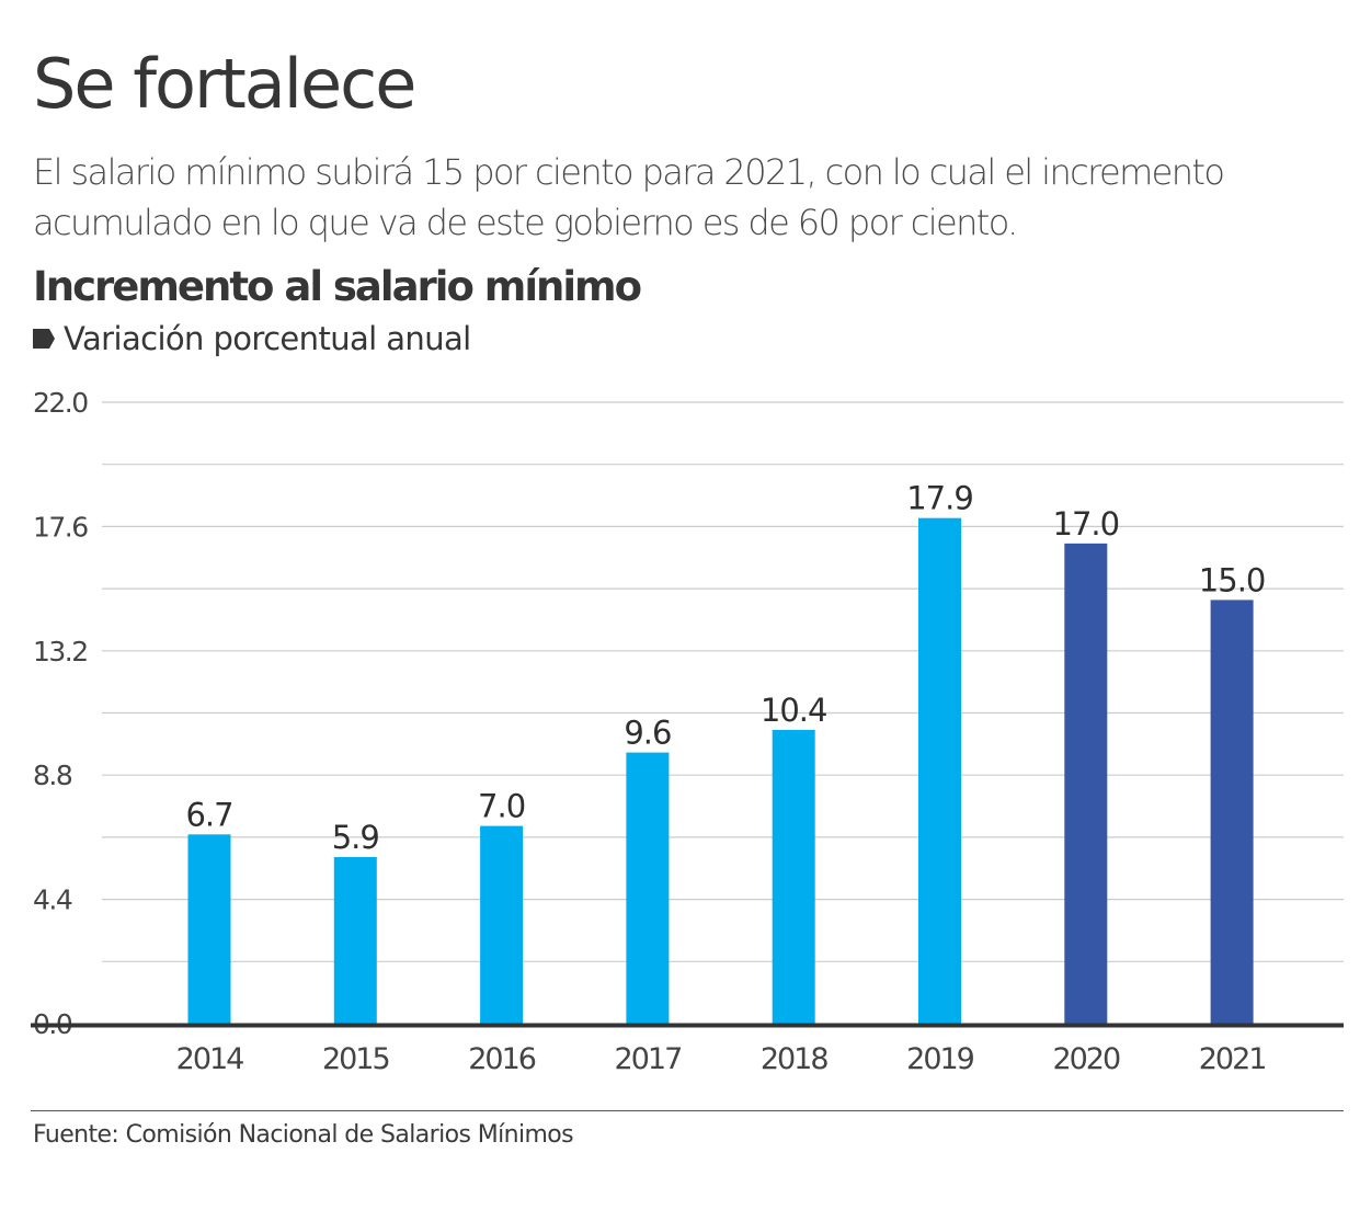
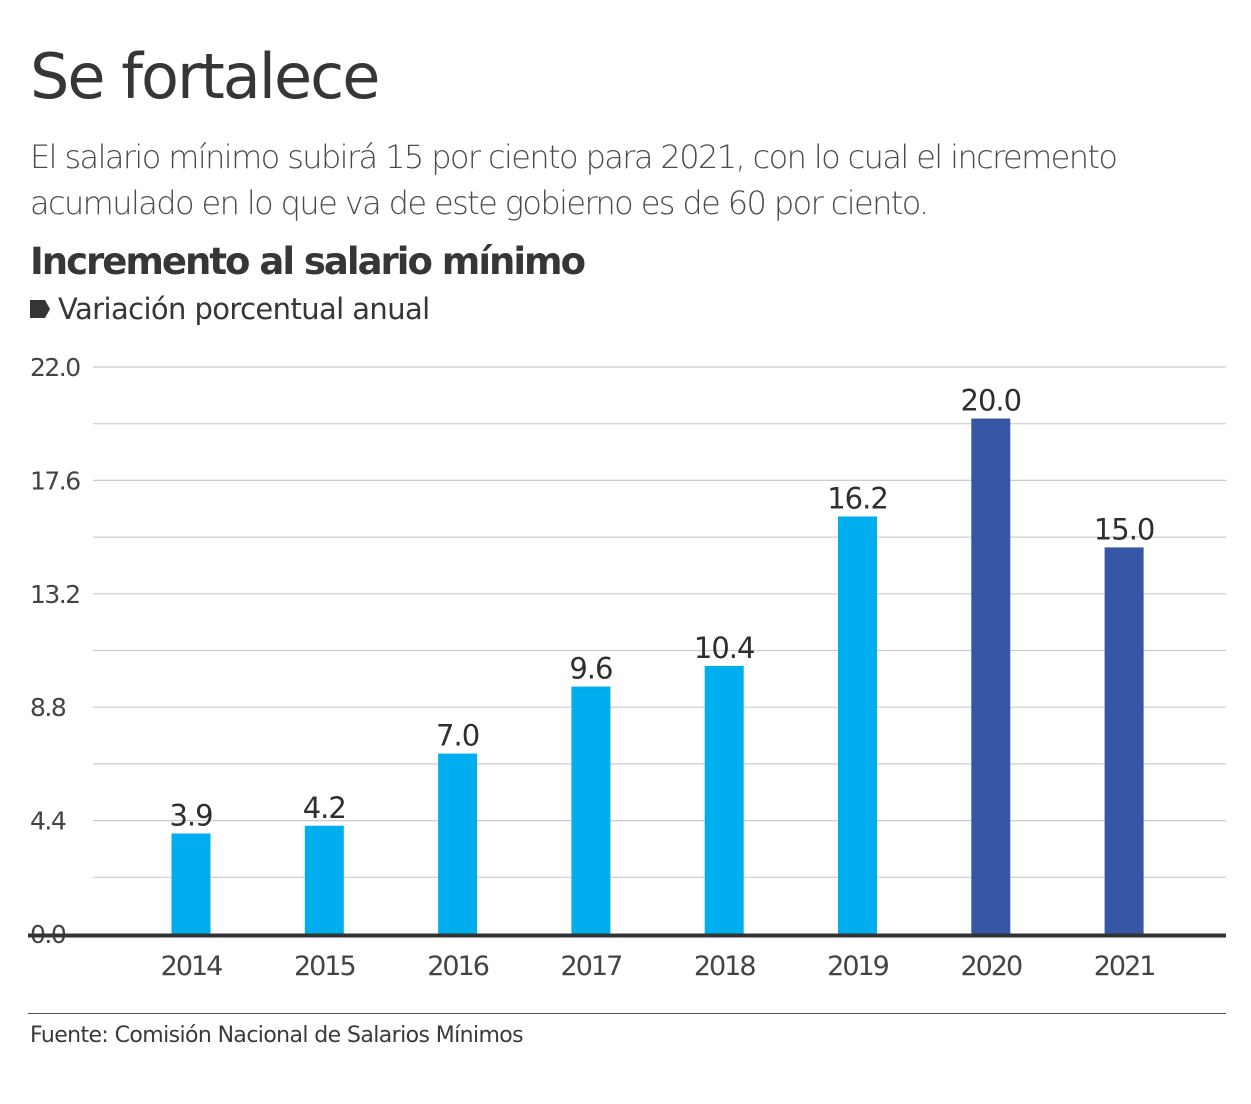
2014: 6.7 -> 3.9
2015: 5.9 -> 4.2
2019: 17.9 -> 16.2
2020: 17.0 -> 20.0
